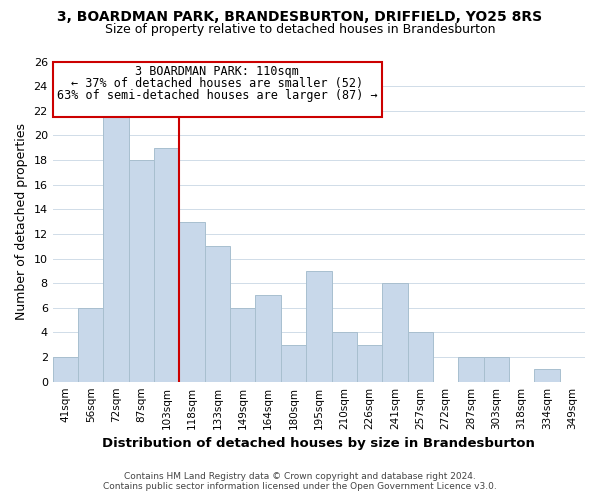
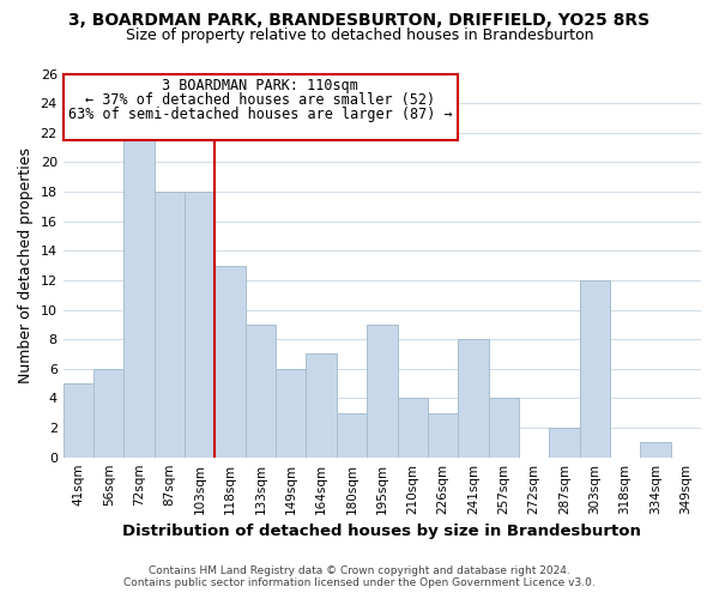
41sqm: 2 -> 5
103sqm: 19 -> 18
133sqm: 11 -> 9
303sqm: 2 -> 12
